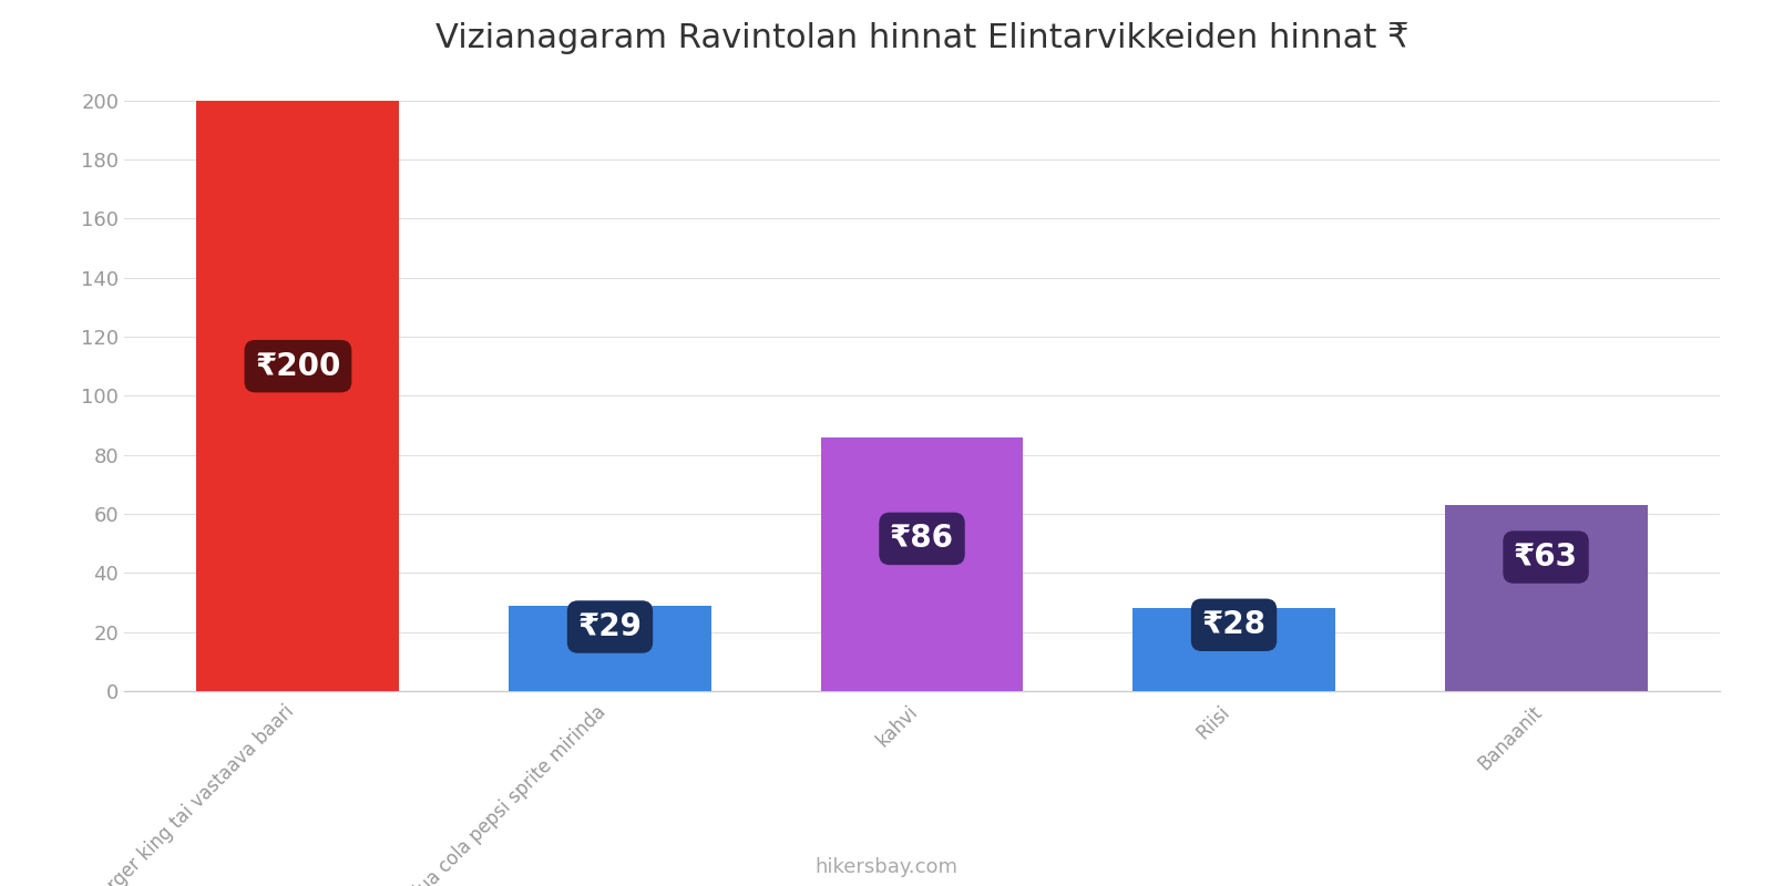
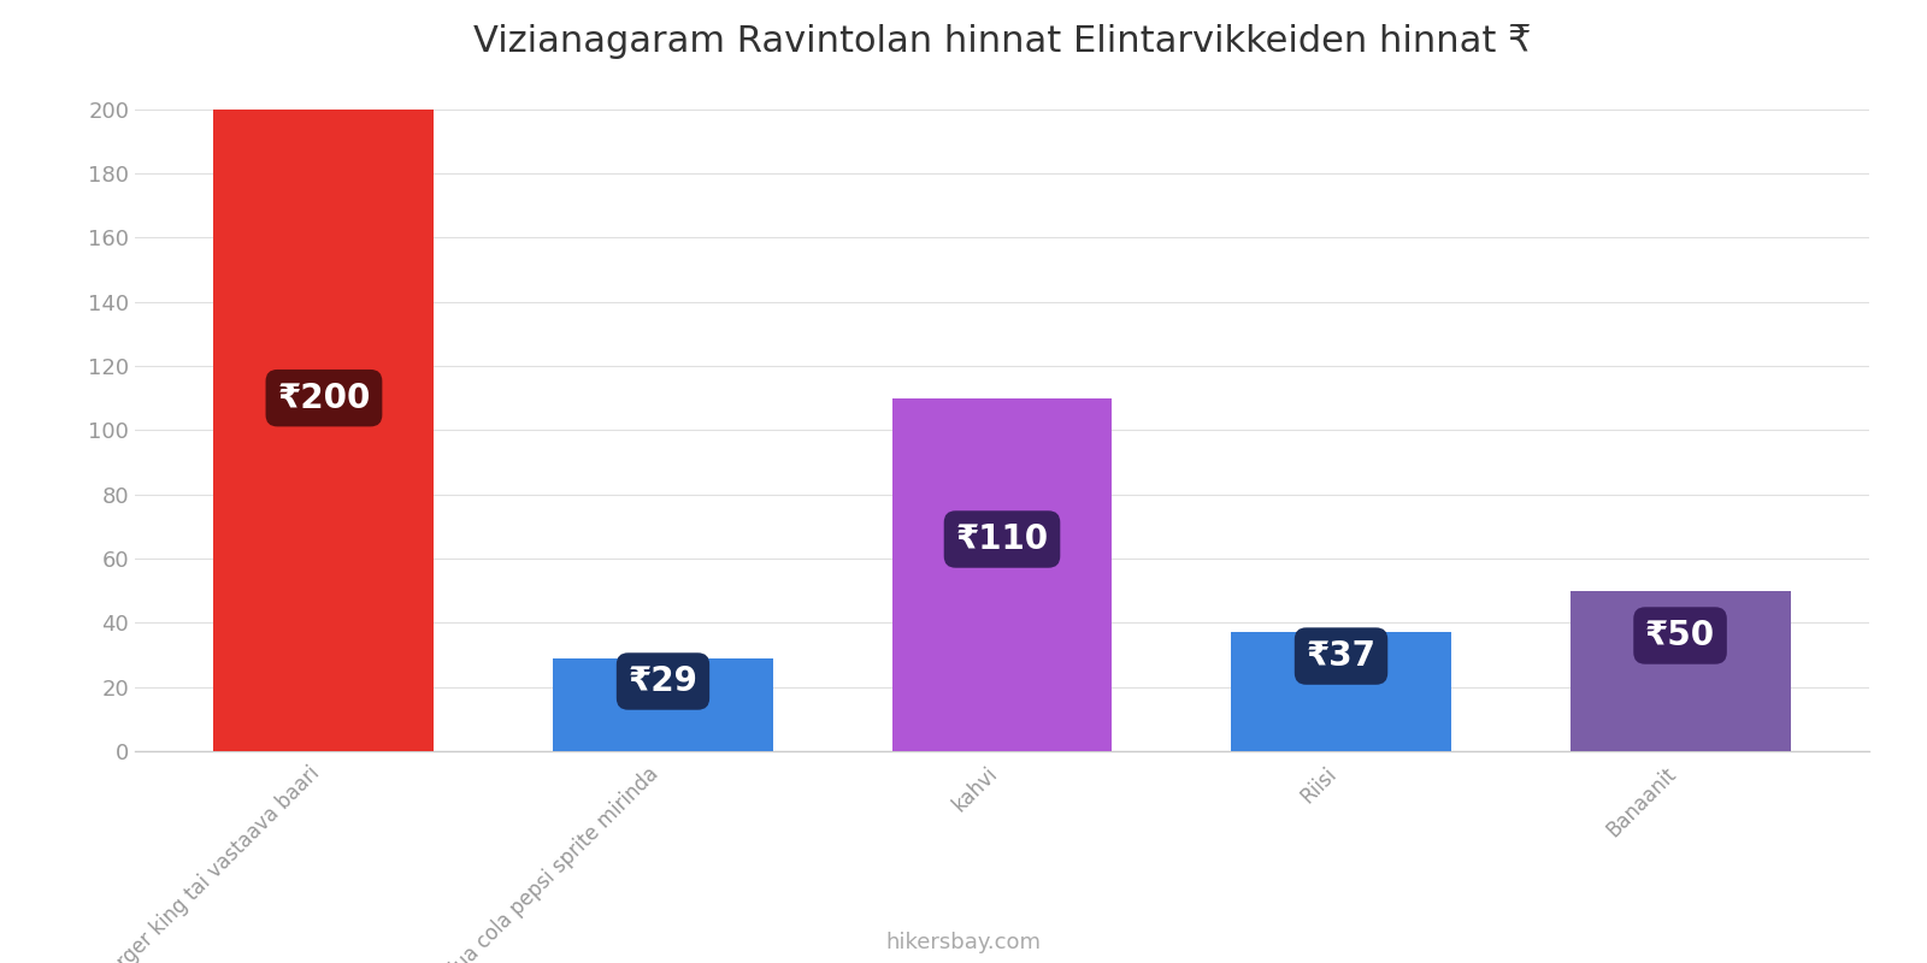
kahvi: ₹86 -> ₹110
Riisi: ₹28 -> ₹37
Banaanit: ₹63 -> ₹50
